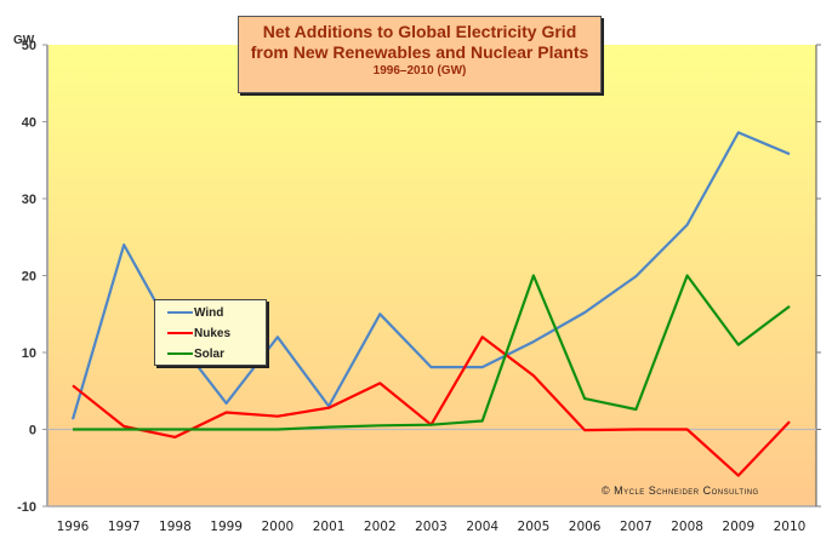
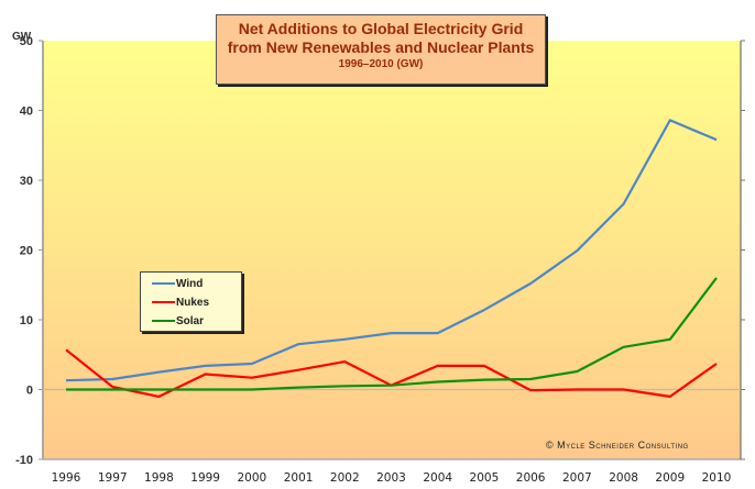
Wind/1997: 24 -> 2
Wind/1998: 12 -> 2
Wind/2000: 12 -> 4
Wind/2001: 3 -> 6
Wind/2002: 15 -> 7
Nukes/2002: 6 -> 4
Nukes/2004: 12 -> 3
Nukes/2005: 7 -> 3
Solar/2005: 20 -> 1
Solar/2006: 4 -> 2
Solar/2008: 20 -> 6
Nukes/2009: -6 -> -1
Solar/2009: 11 -> 7
Nukes/2010: 1 -> 4
